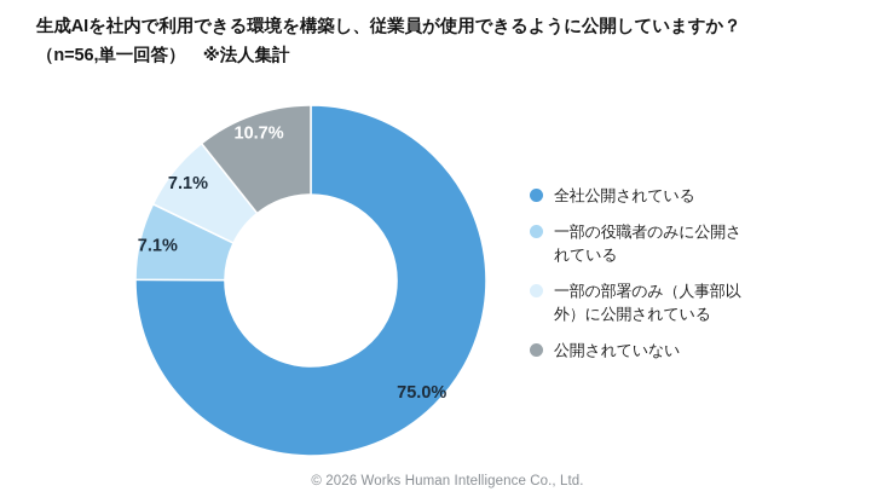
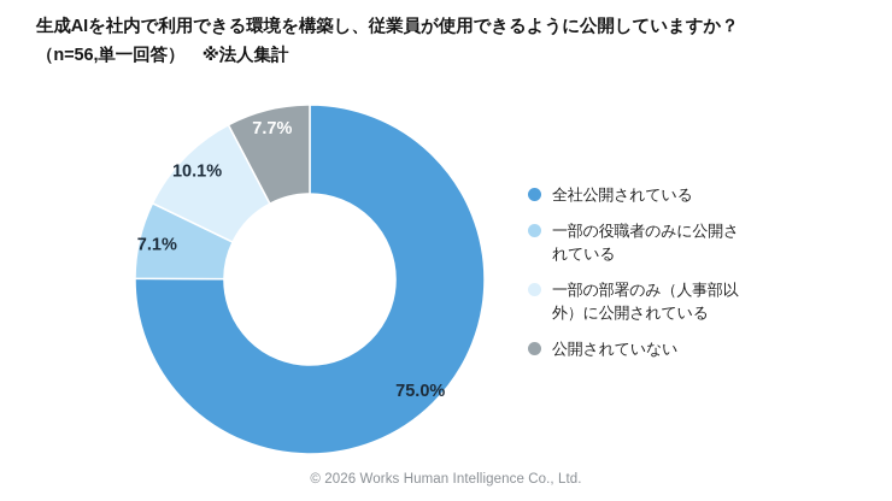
一部の部署のみ（人事部以外）に公開されている: 7.1% -> 10.1%
公開されていない: 10.7% -> 7.7%
